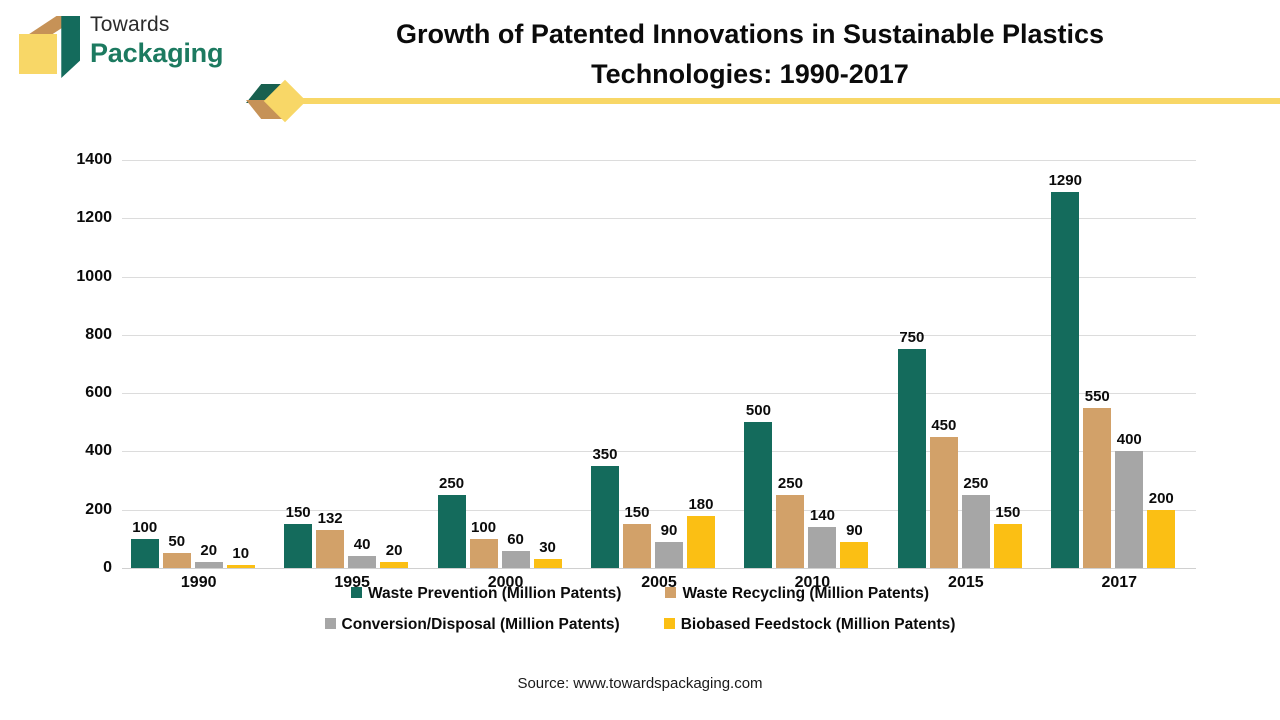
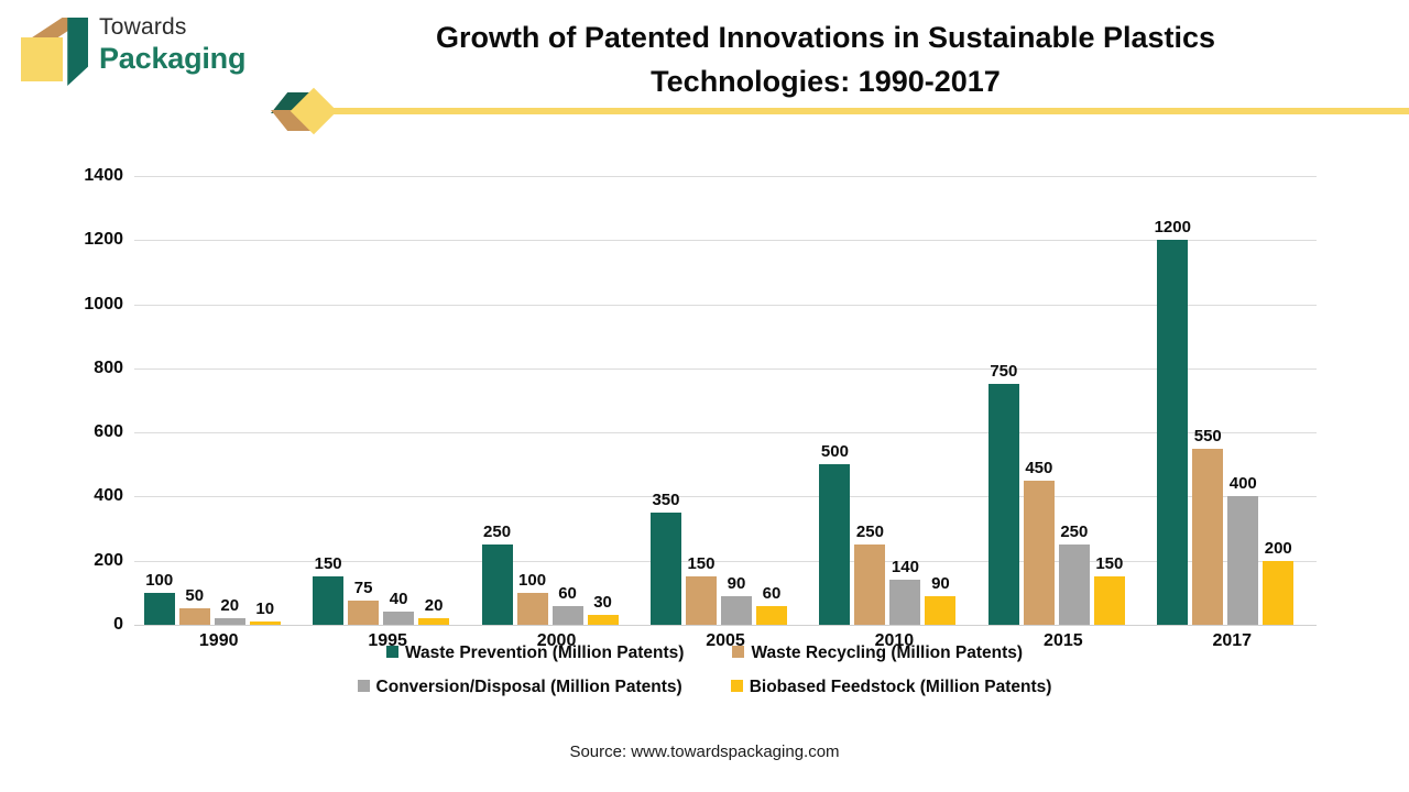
Waste Recycling (Million Patents)/1995: 132 -> 75
Biobased Feedstock (Million Patents)/2005: 180 -> 60
Waste Prevention (Million Patents)/2017: 1290 -> 1200
